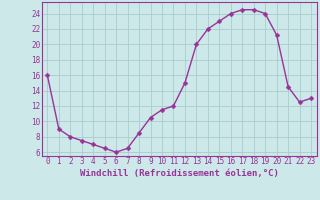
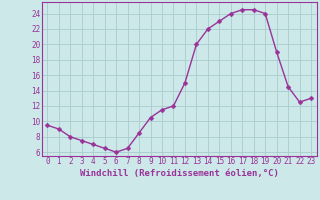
0: 16.0 -> 9.5
20: 21.2 -> 19.0
